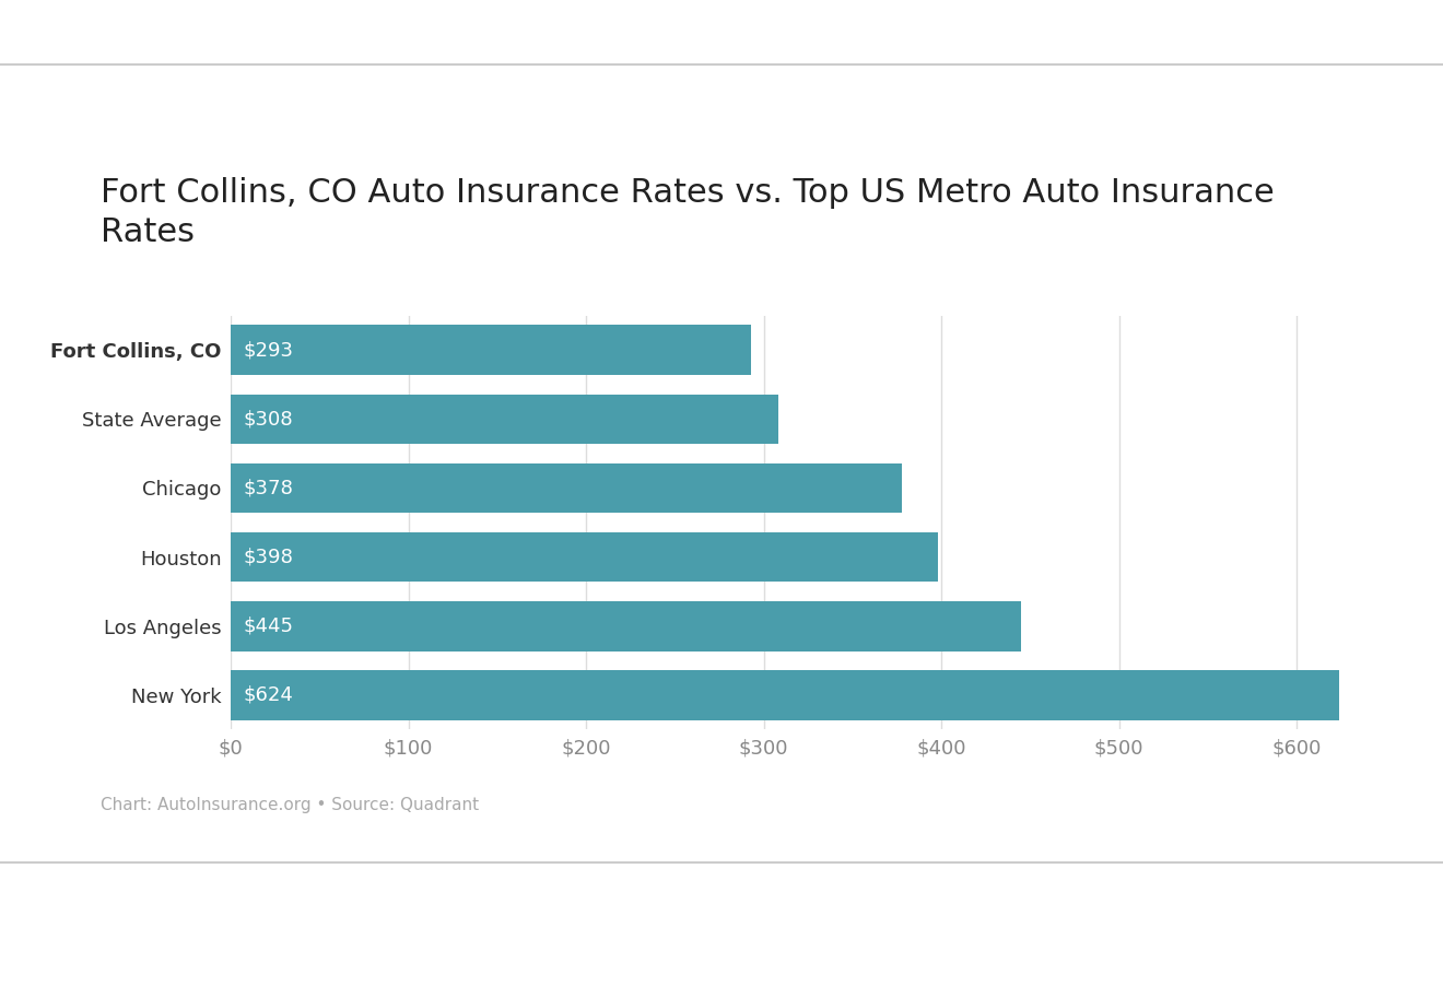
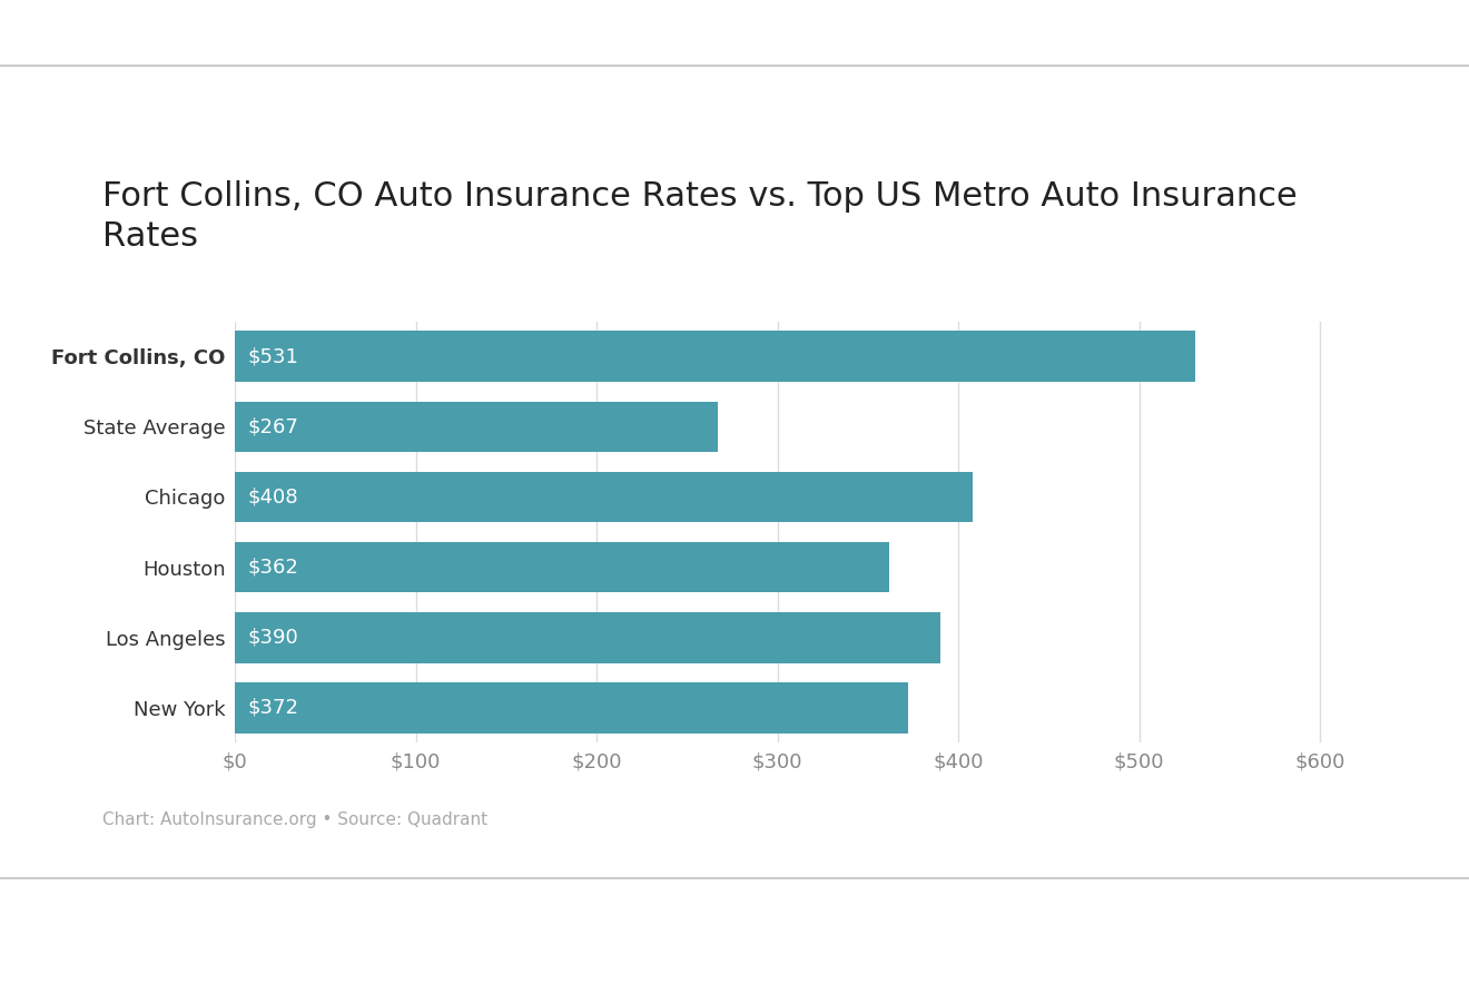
Fort Collins, CO: $293 -> $531
State Average: $308 -> $267
Chicago: $378 -> $408
Houston: $398 -> $362
Los Angeles: $445 -> $390
New York: $624 -> $372
